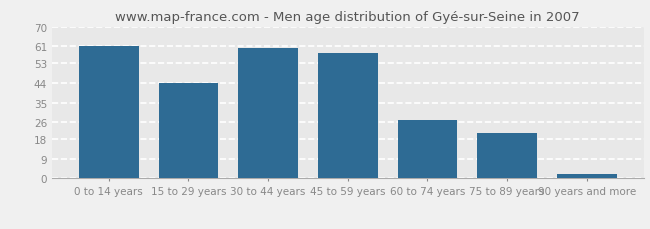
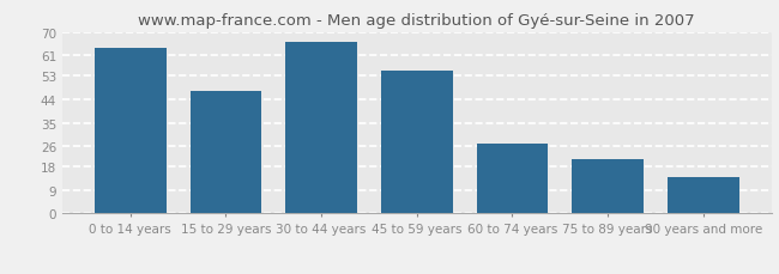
0 to 14 years: 61 -> 64
15 to 29 years: 44 -> 47
30 to 44 years: 60 -> 66
45 to 59 years: 58 -> 55
90 years and more: 2 -> 14
